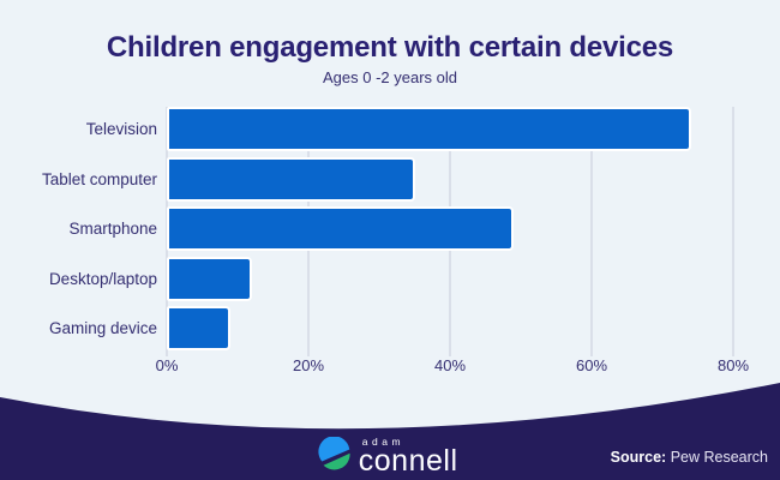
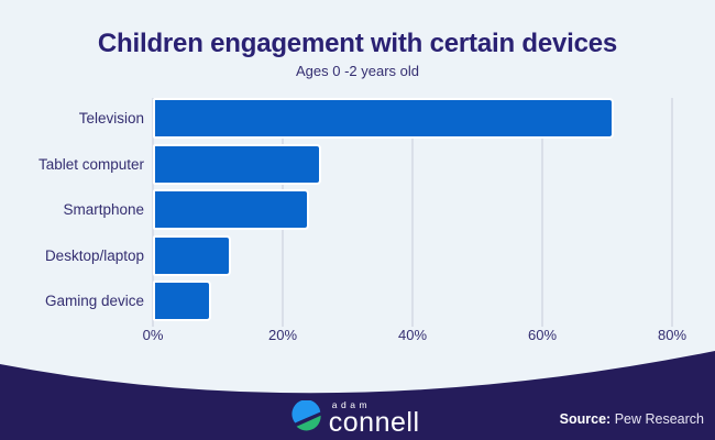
Television: 74% -> 71%
Tablet computer: 35% -> 26%
Smartphone: 49% -> 24%
